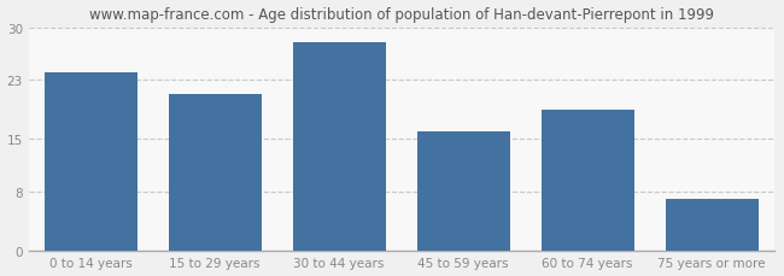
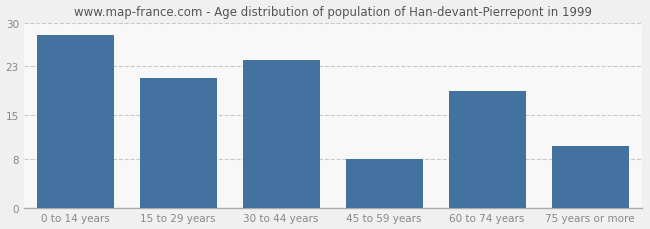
0 to 14 years: 24 -> 28
30 to 44 years: 28 -> 24
45 to 59 years: 16 -> 8
75 years or more: 7 -> 10
